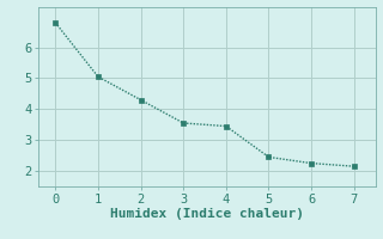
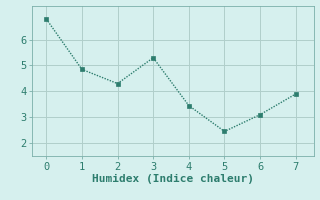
1: 5.05 -> 4.85
3: 3.55 -> 5.30
6: 2.25 -> 3.10
7: 2.15 -> 3.90
